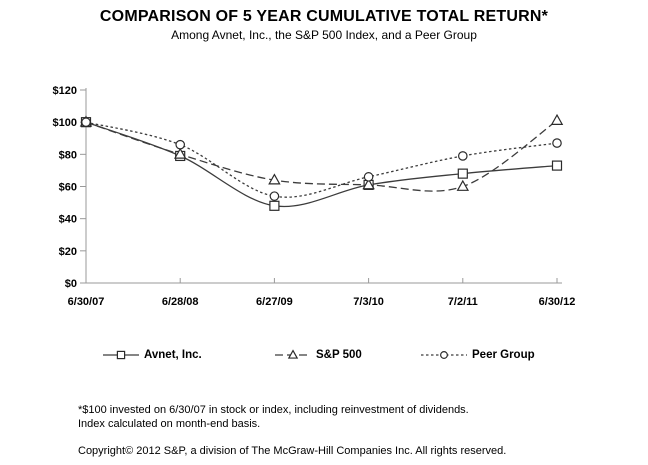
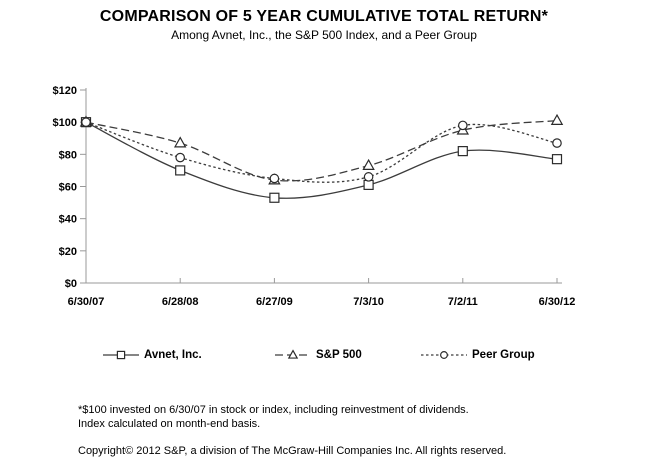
Avnet, Inc./6/28/08: $79 -> $70
S&P 500/6/28/08: $80 -> $87
Peer Group/6/28/08: $86 -> $78
Avnet, Inc./6/27/09: $48 -> $53
Peer Group/6/27/09: $54 -> $65
S&P 500/7/3/10: $61 -> $73
Avnet, Inc./7/2/11: $68 -> $82
S&P 500/7/2/11: $60 -> $95
Peer Group/7/2/11: $79 -> $98
Avnet, Inc./6/30/12: $73 -> $77
